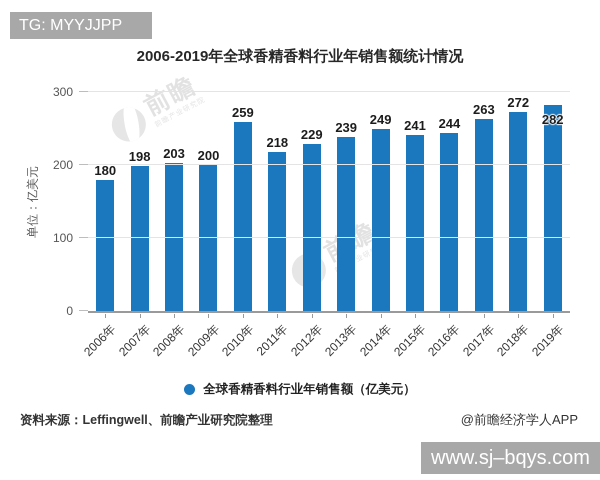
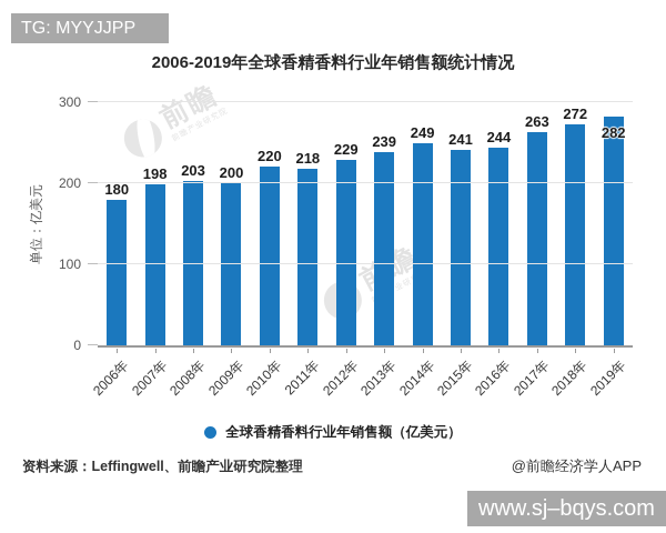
2010年: 259 -> 220
